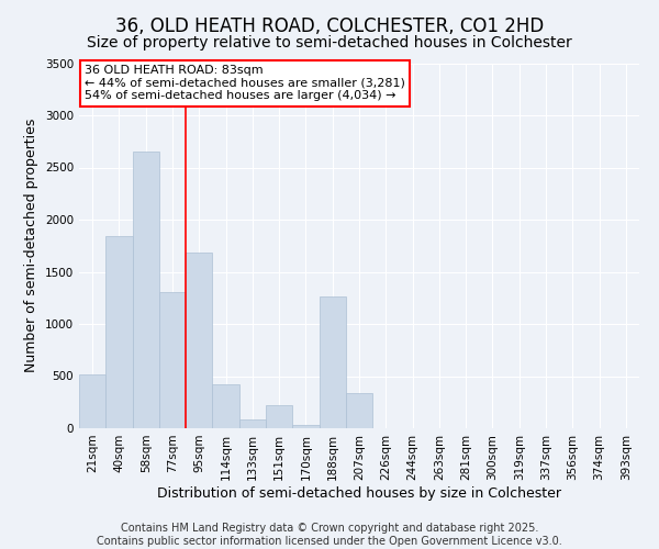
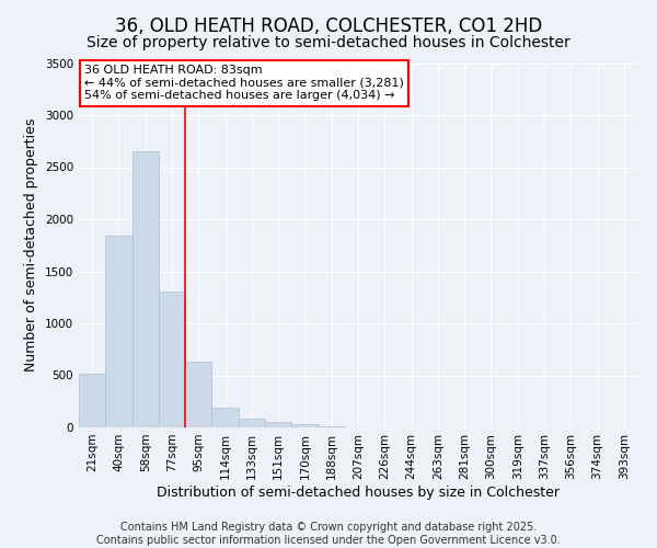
95sqm: 1680 -> 630
114sqm: 420 -> 190
151sqm: 220 -> 50
188sqm: 1260 -> 10
207sqm: 340 -> 0
